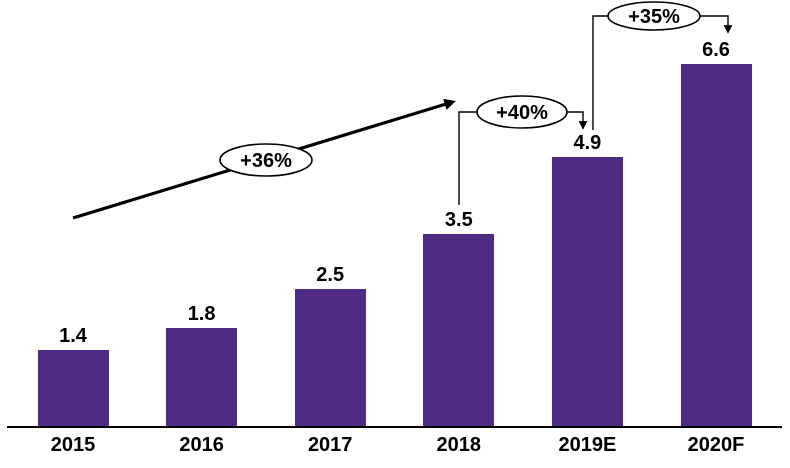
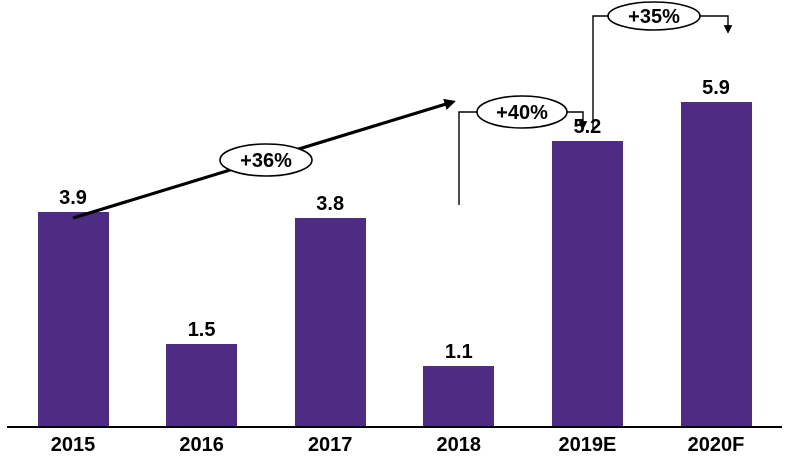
2015: 1.4 -> 3.9
2016: 1.8 -> 1.5
2017: 2.5 -> 3.8
2018: 3.5 -> 1.1
2019E: 4.9 -> 5.2
2020F: 6.6 -> 5.9
